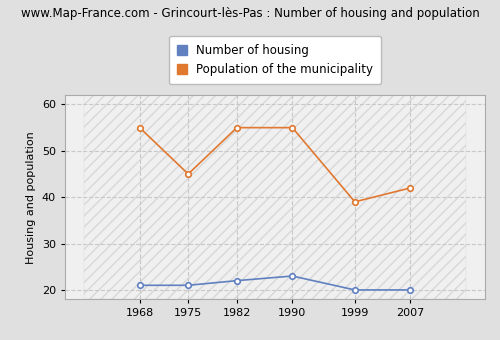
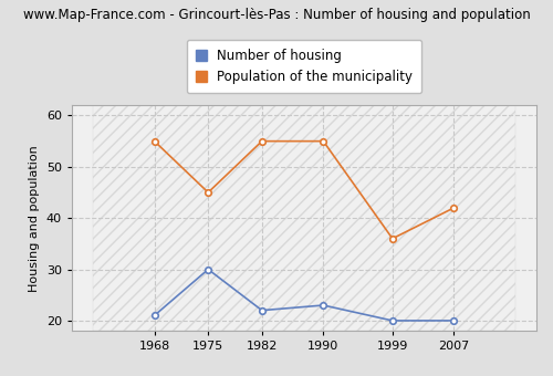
Number of housing/1975: 21 -> 30
Population of the municipality/1999: 39 -> 36
